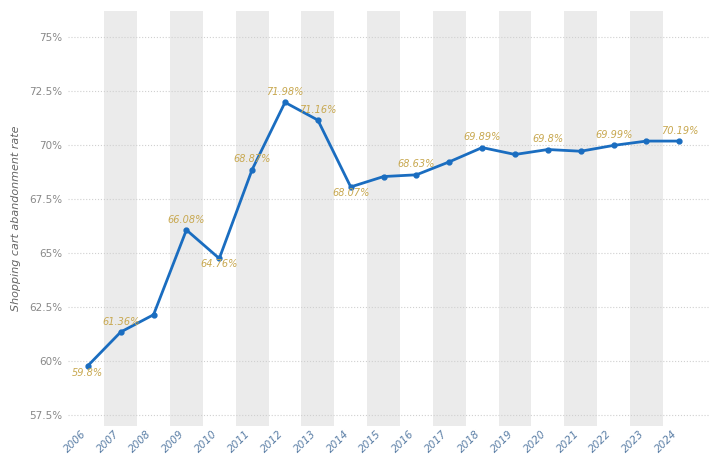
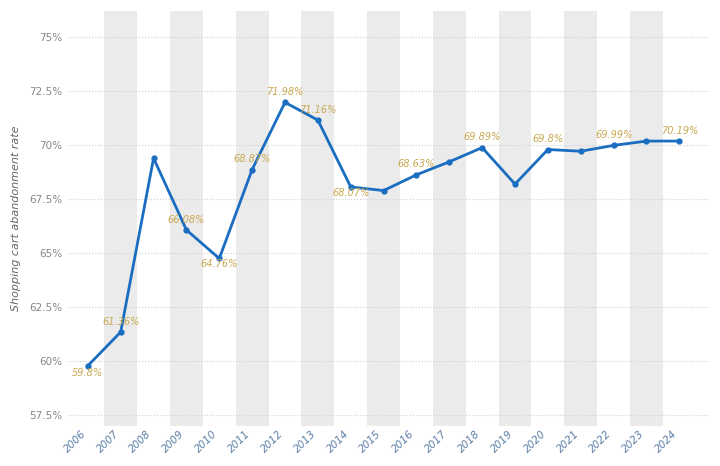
2008: 62.16% -> 69.40%
2015: 68.55% -> 67.90%
2019: 69.57% -> 68.20%
